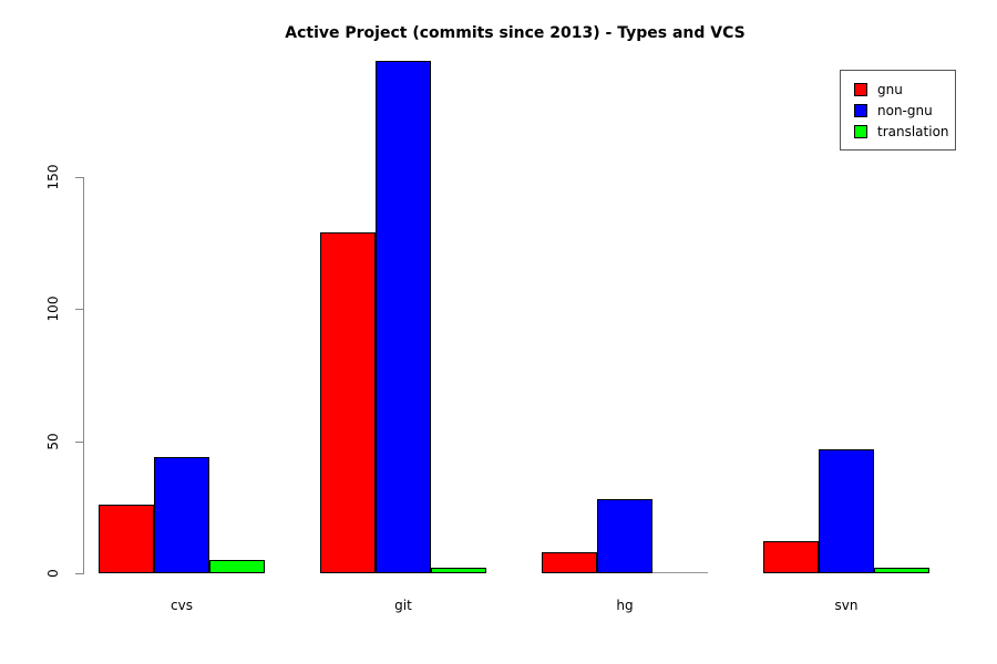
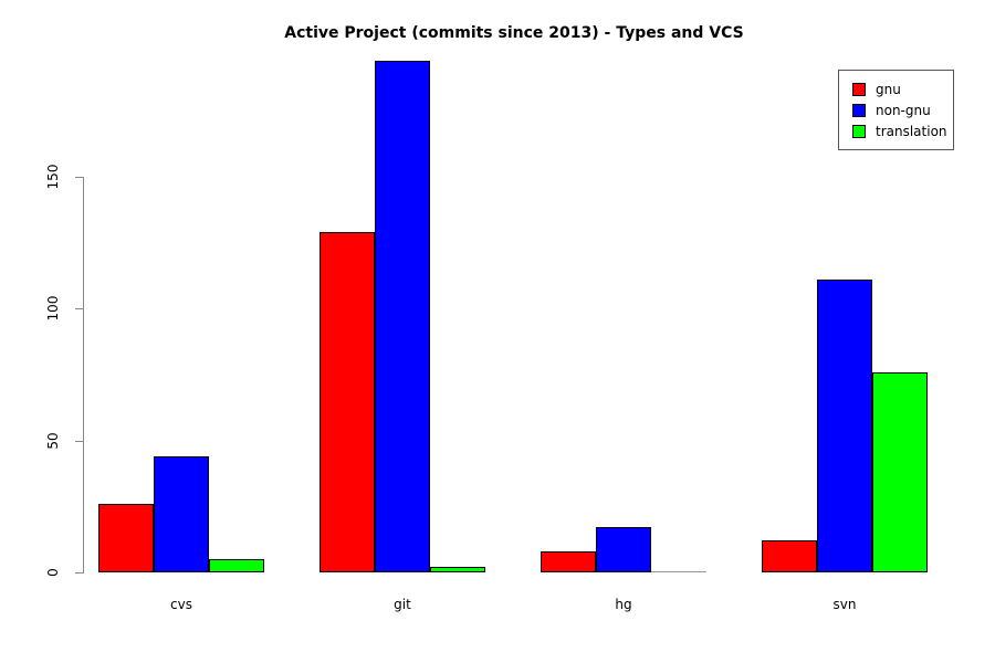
non-gnu/hg: 28 -> 17
non-gnu/svn: 47 -> 111
translation/svn: 2 -> 76
